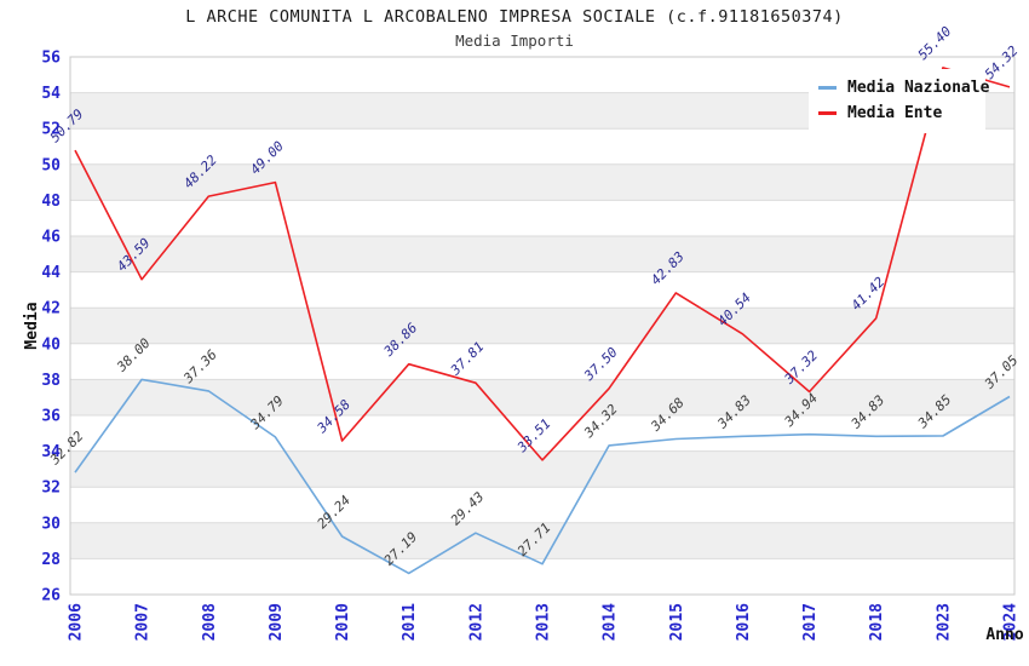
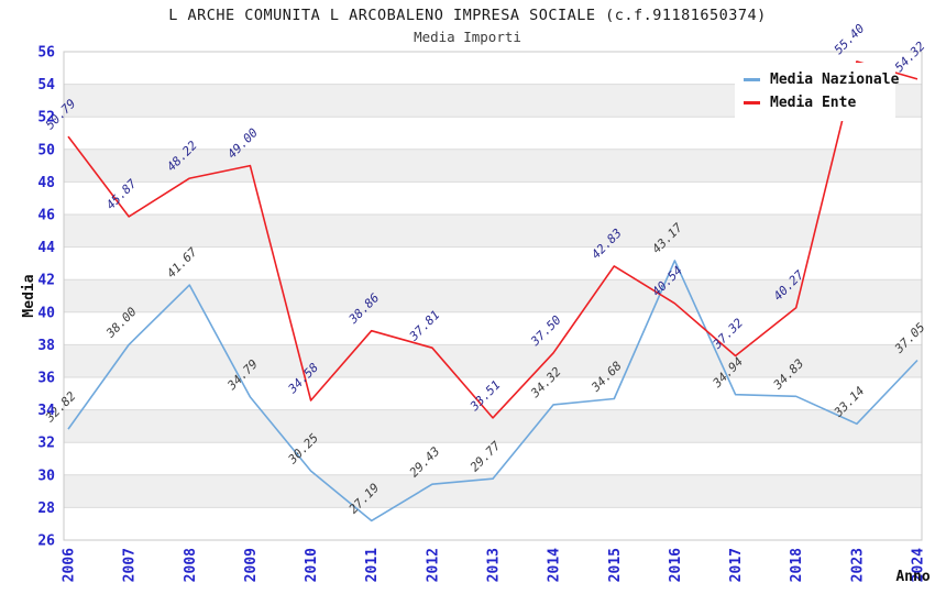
Media Ente/2007: 43.59 -> 45.87
Media Nazionale/2008: 37.36 -> 41.67
Media Nazionale/2010: 29.24 -> 30.25
Media Nazionale/2013: 27.71 -> 29.77
Media Nazionale/2016: 34.83 -> 43.17
Media Ente/2018: 41.42 -> 40.27
Media Nazionale/2023: 34.85 -> 33.14
